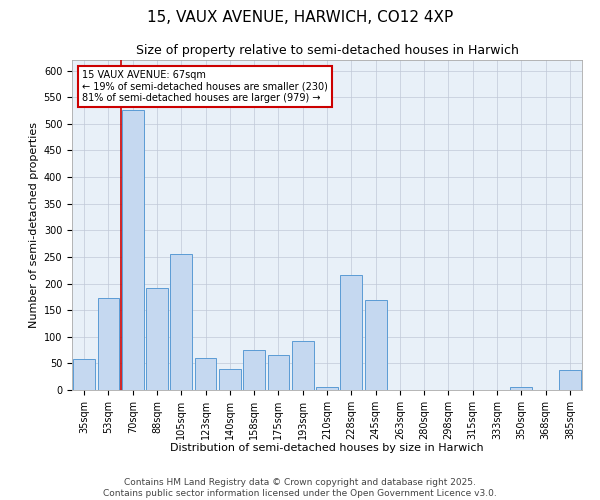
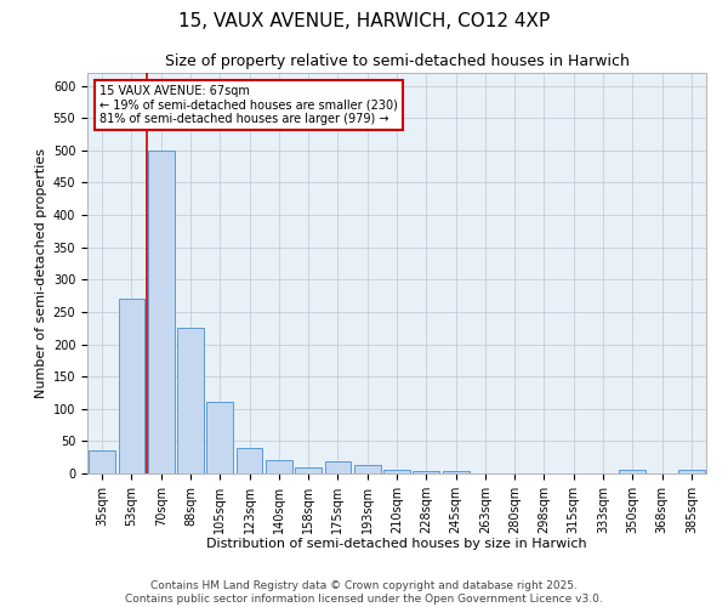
35sqm: 58 -> 35
53sqm: 172 -> 270
70sqm: 526 -> 500
88sqm: 192 -> 225
105sqm: 256 -> 110
123sqm: 60 -> 40
140sqm: 40 -> 20
158sqm: 76 -> 10
175sqm: 66 -> 18
193sqm: 92 -> 13
228sqm: 216 -> 3
245sqm: 170 -> 3
385sqm: 38 -> 5
